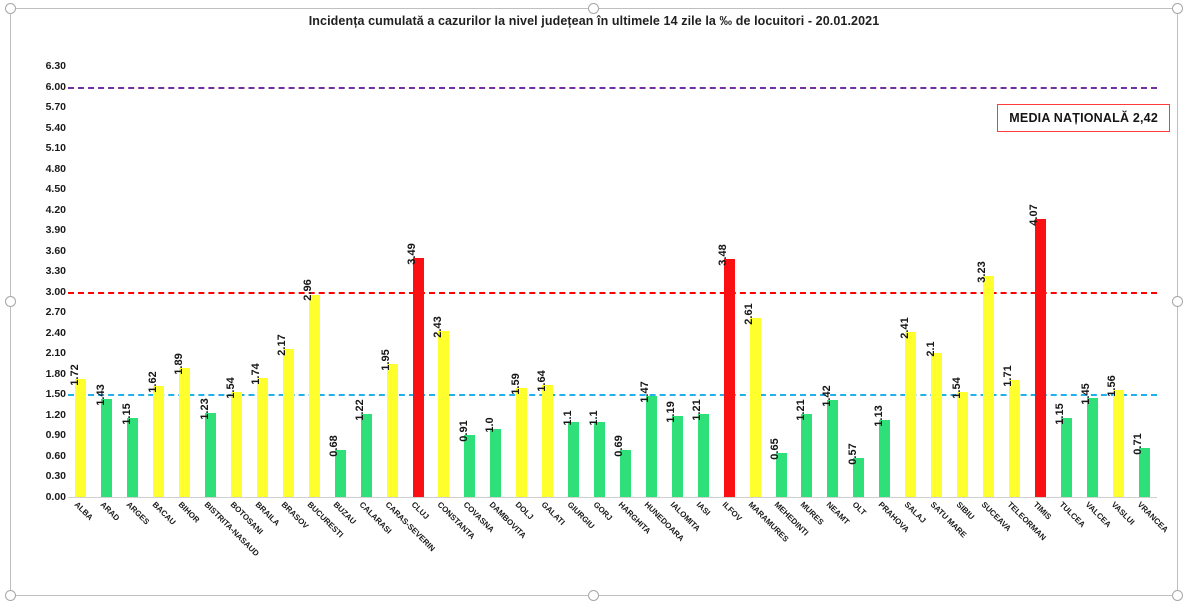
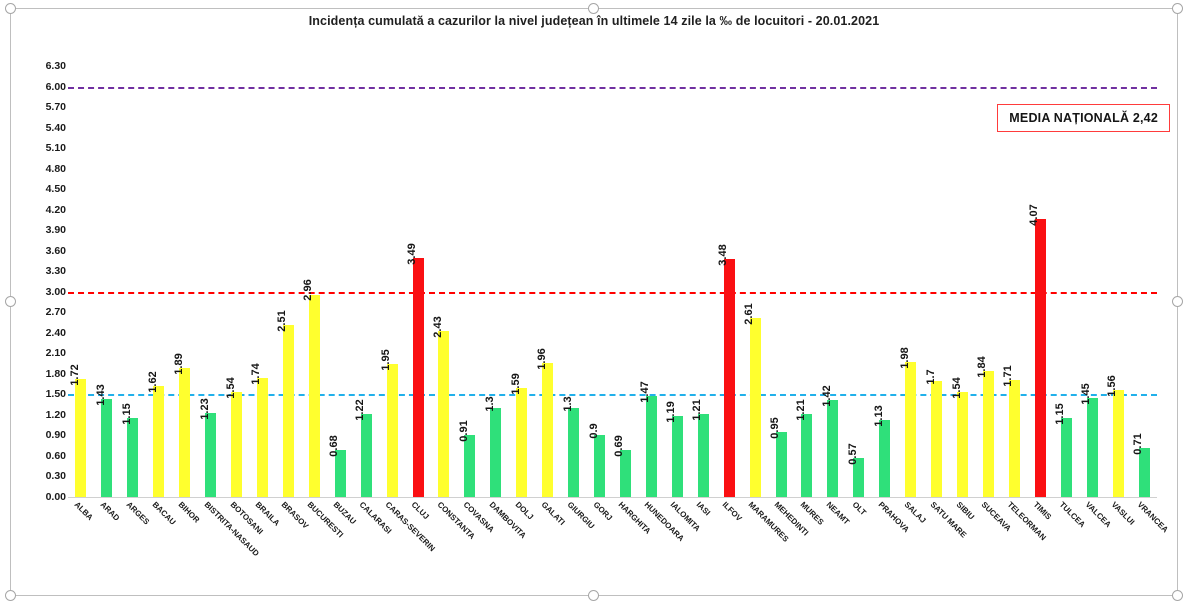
BRASOV: 2.17 -> 2.51
DAMBOVITA: 1.0 -> 1.3
GALATI: 1.64 -> 1.96
GIURGIU: 1.1 -> 1.3
GORJ: 1.1 -> 0.9
MEHEDINTI: 0.65 -> 0.95
SALAJ: 2.41 -> 1.98
SATU MARE: 2.1 -> 1.7
SUCEAVA: 3.23 -> 1.84
